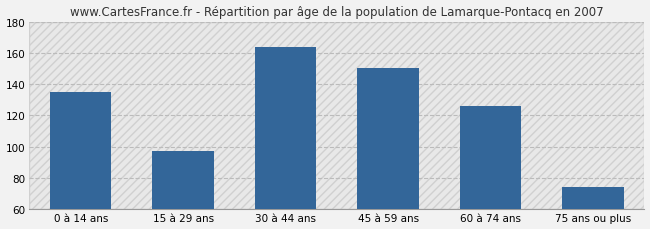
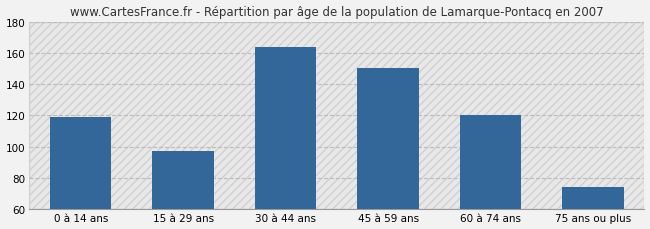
0 à 14 ans: 135 -> 119
60 à 74 ans: 126 -> 120
